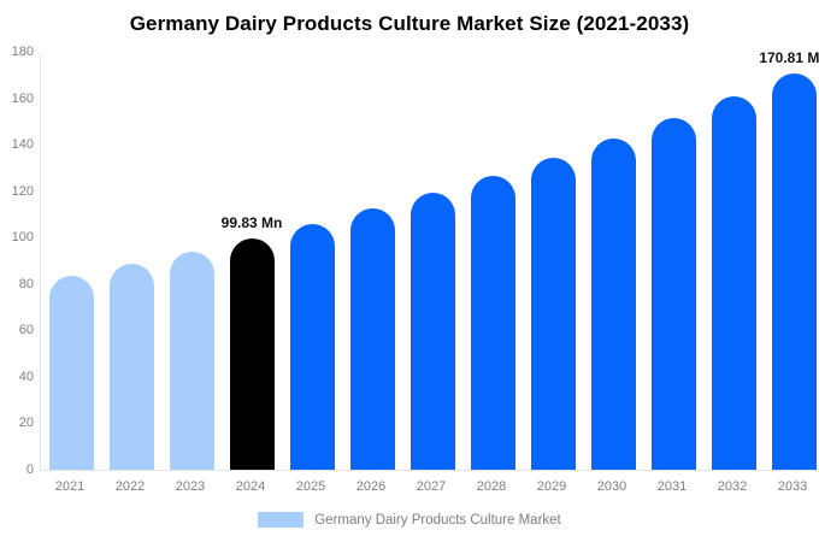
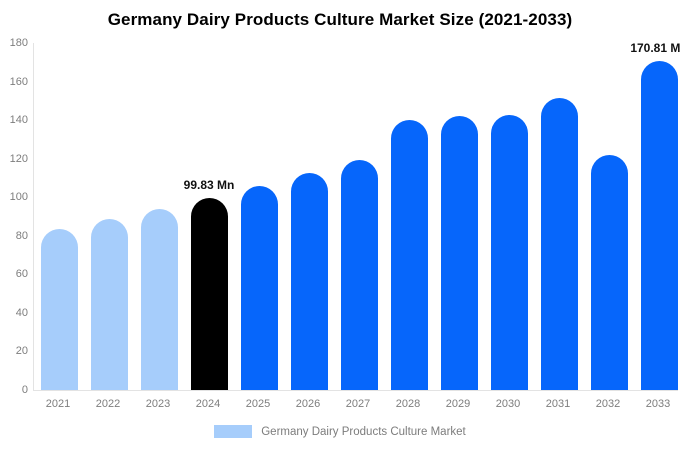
2028: 127 -> 140
2029: 135 -> 142
2032: 161 -> 122
